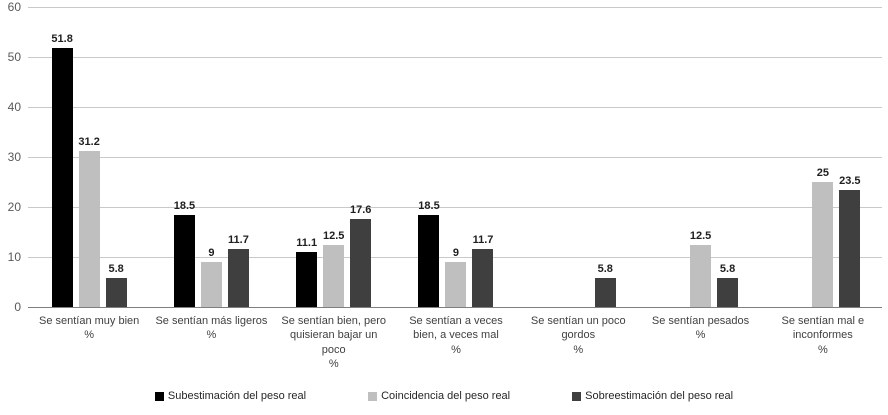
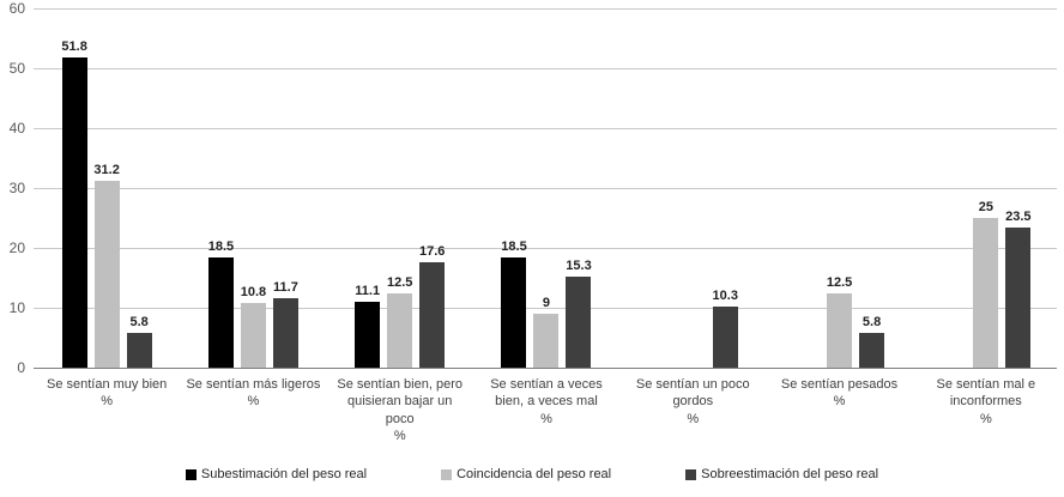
Coincidencia del peso real/Se sentían más ligeros %: 9 -> 10.8
Sobreestimación del peso real/Se sentían a veces bien, a veces mal %: 11.7 -> 15.3
Sobreestimación del peso real/Se sentían un poco gordos %: 5.8 -> 10.3
